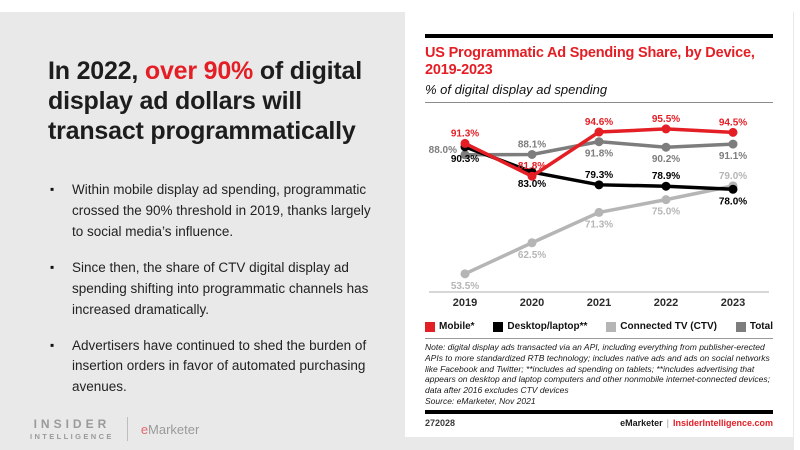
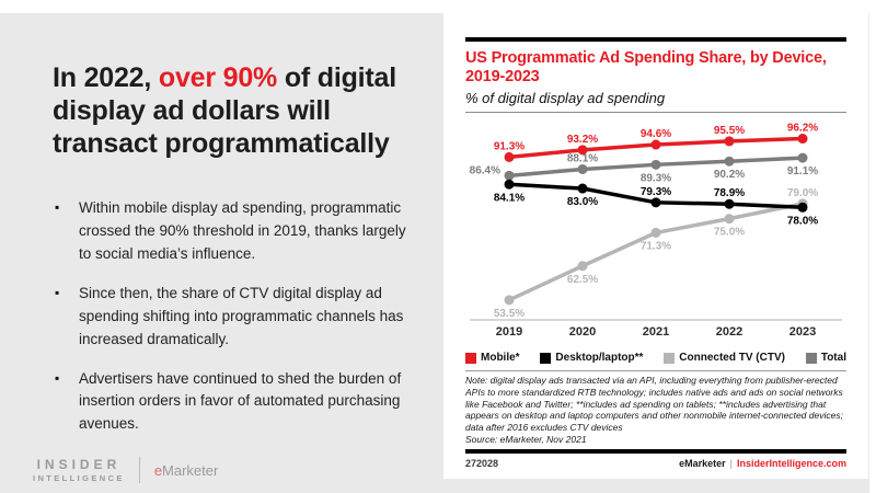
Desktop/laptop**/2019: 90.3% -> 84.1%
Total/2019: 88.0% -> 86.4%
Mobile*/2020: 81.8% -> 93.2%
Total/2021: 91.8% -> 89.3%
Mobile*/2023: 94.5% -> 96.2%
